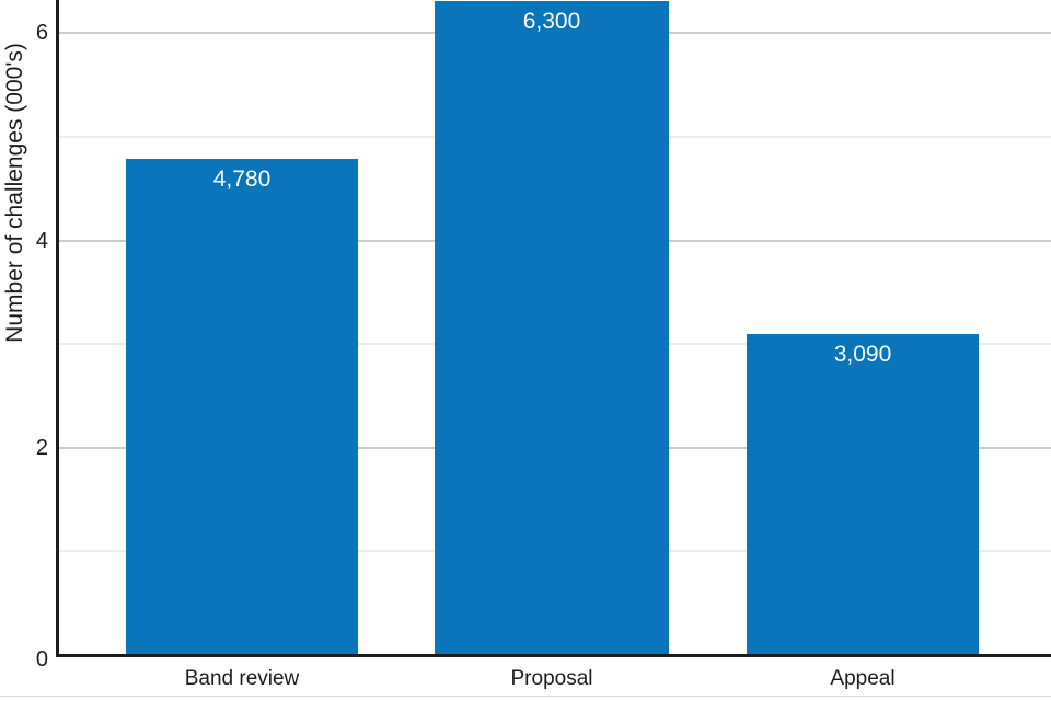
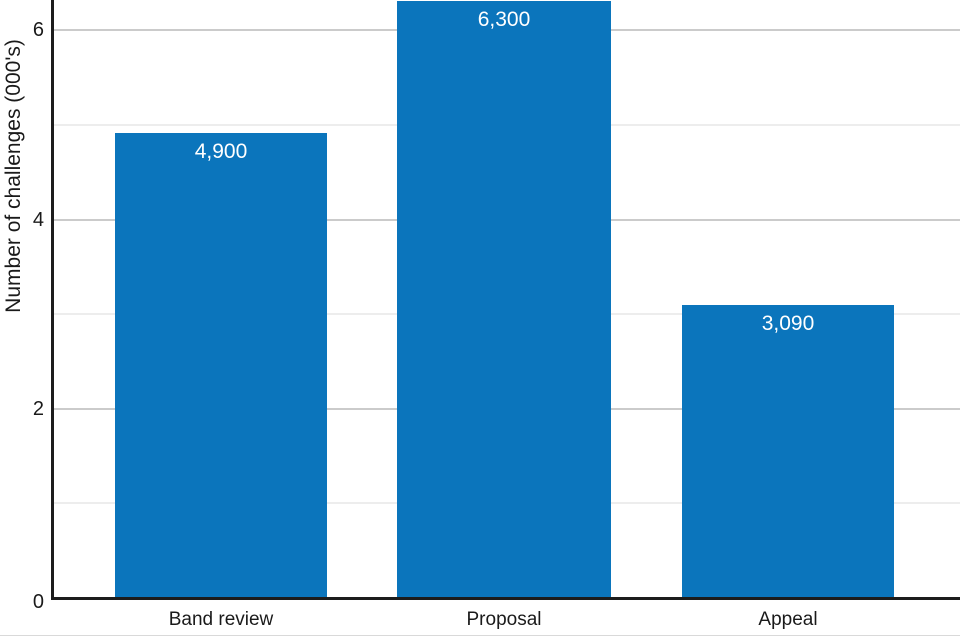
Band review: 4,780 -> 4,900
